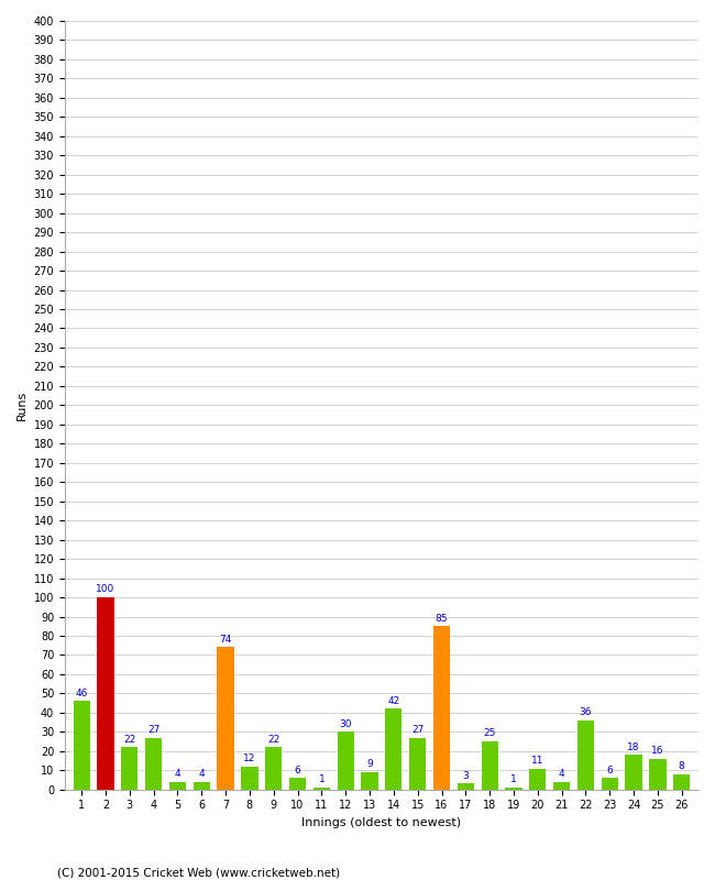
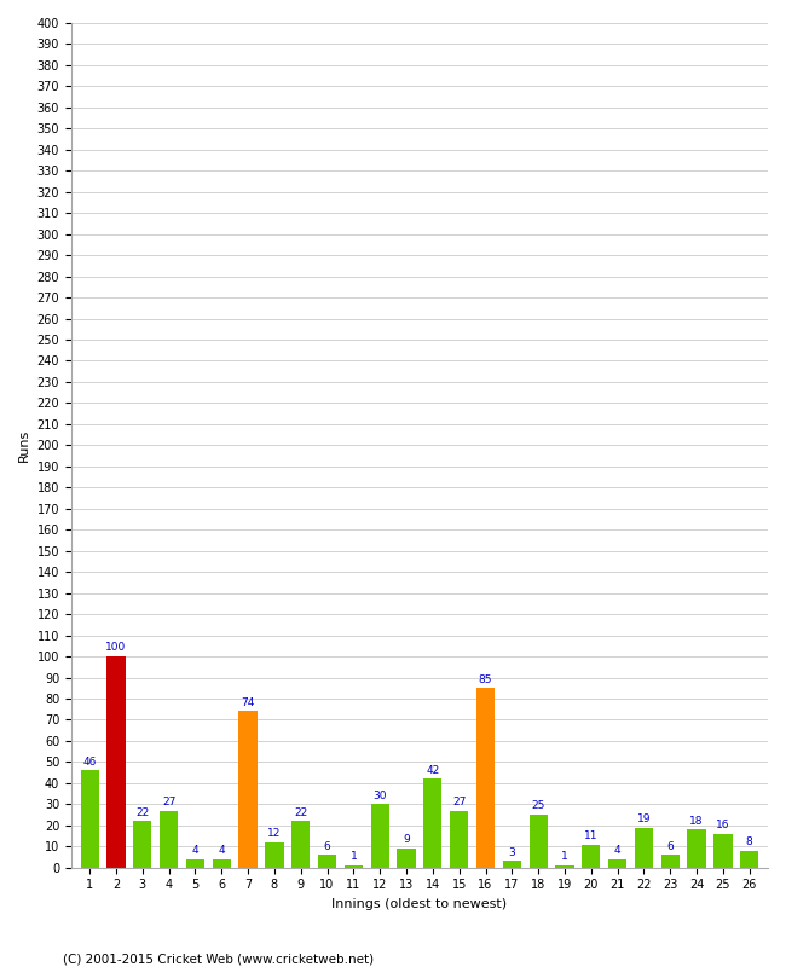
22: 36 -> 19
